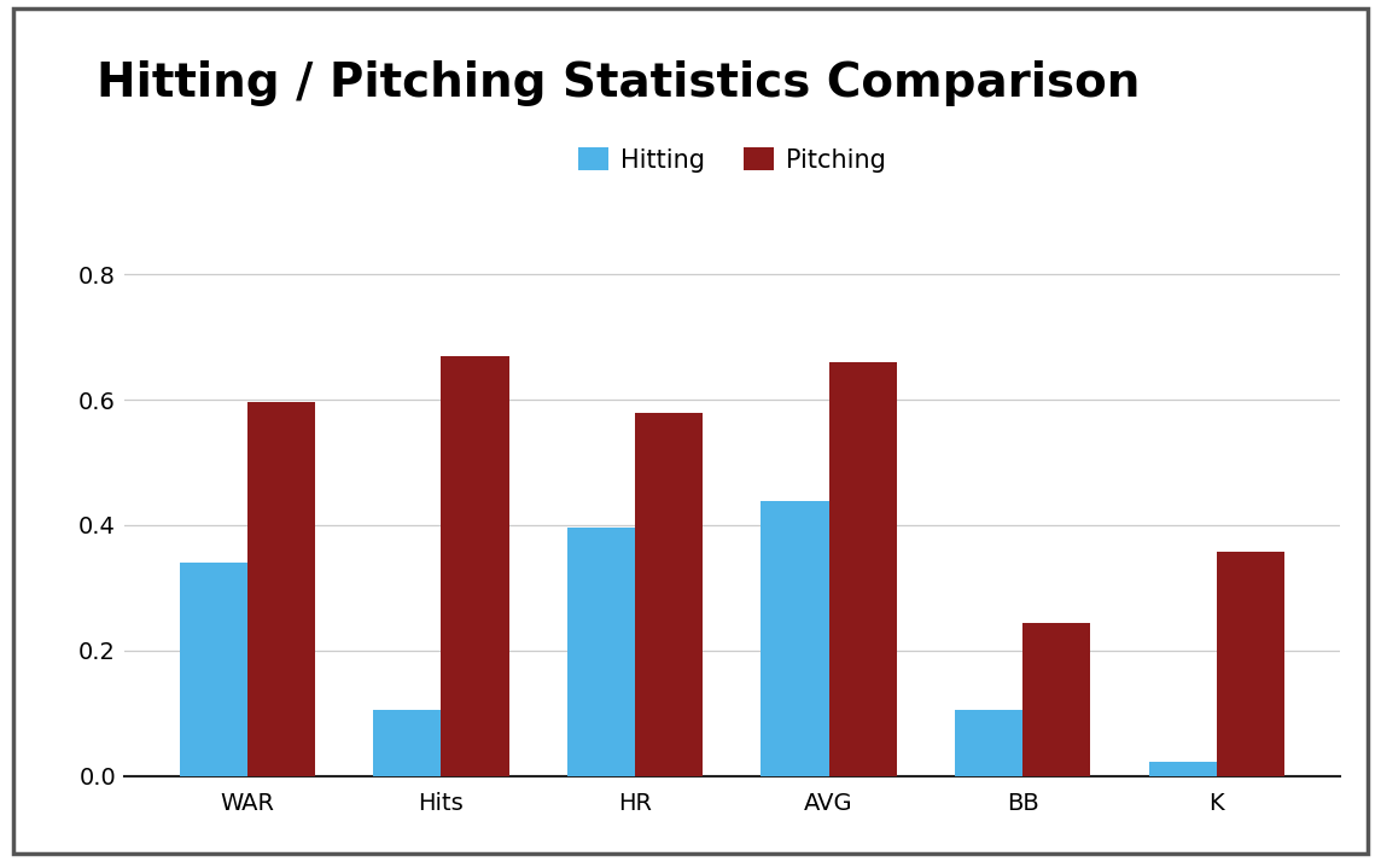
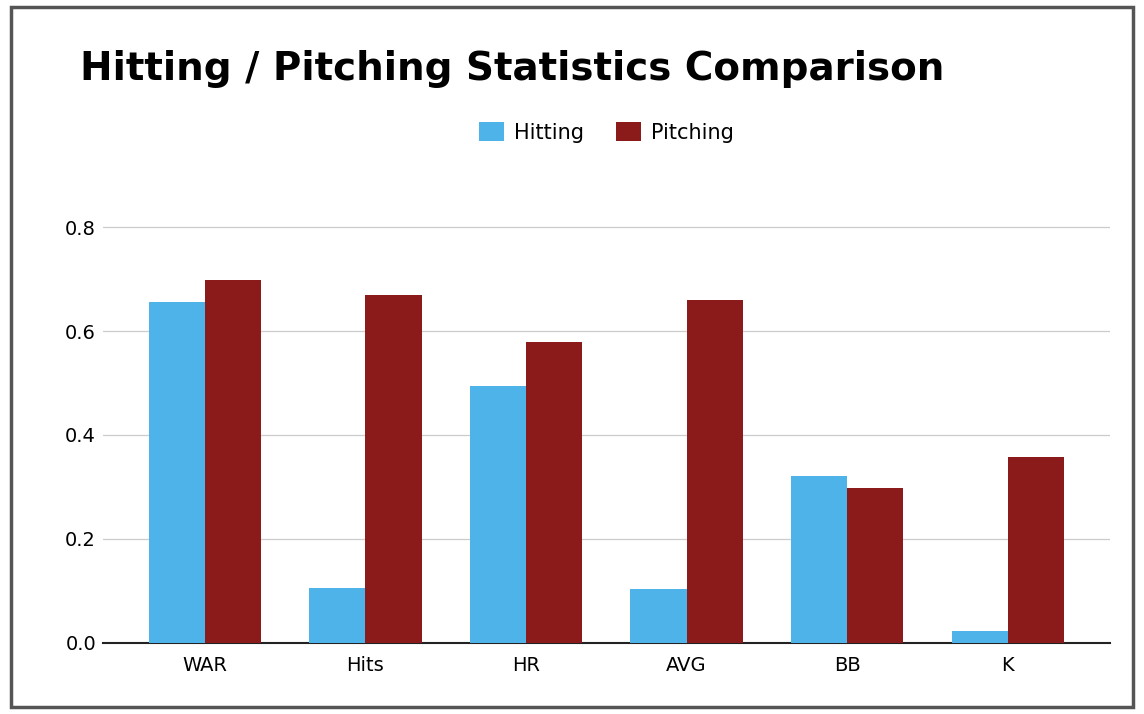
Hitting/WAR: 0.340 -> 0.655
Pitching/WAR: 0.596 -> 0.698
Hitting/HR: 0.396 -> 0.495
Hitting/AVG: 0.438 -> 0.103
Hitting/BB: 0.106 -> 0.320
Pitching/BB: 0.244 -> 0.298
